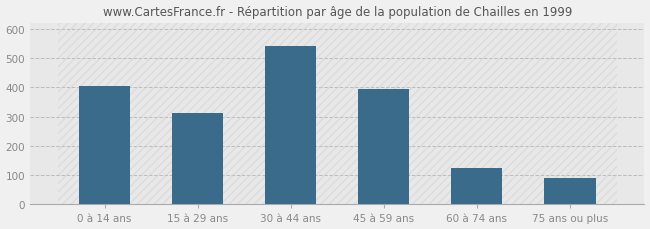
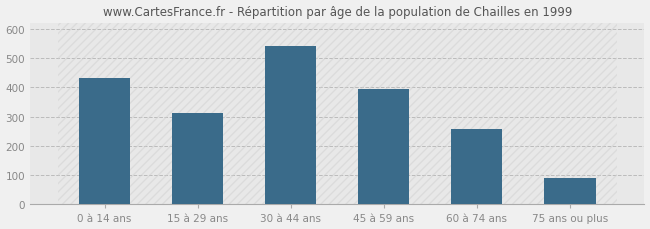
0 à 14 ans: 405 -> 432
60 à 74 ans: 125 -> 258
